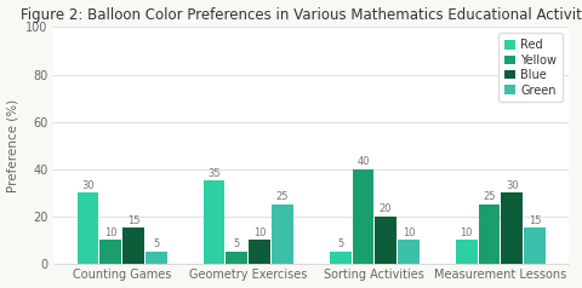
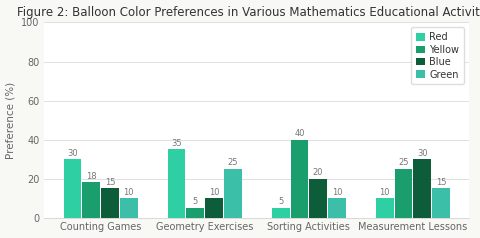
Yellow/Counting Games: 10 -> 18
Green/Counting Games: 5 -> 10
